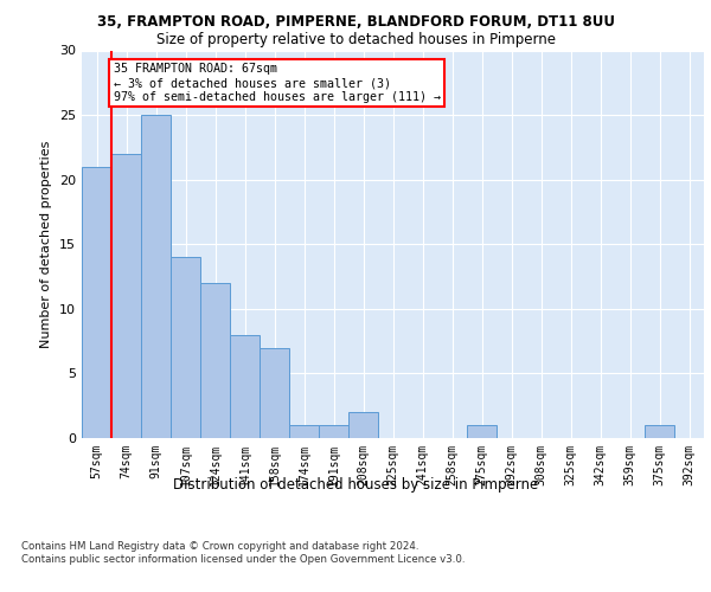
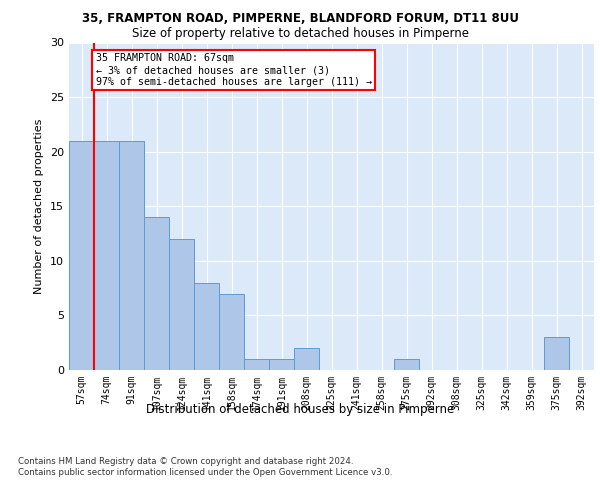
74sqm: 22 -> 21
91sqm: 25 -> 21
375sqm: 1 -> 3
